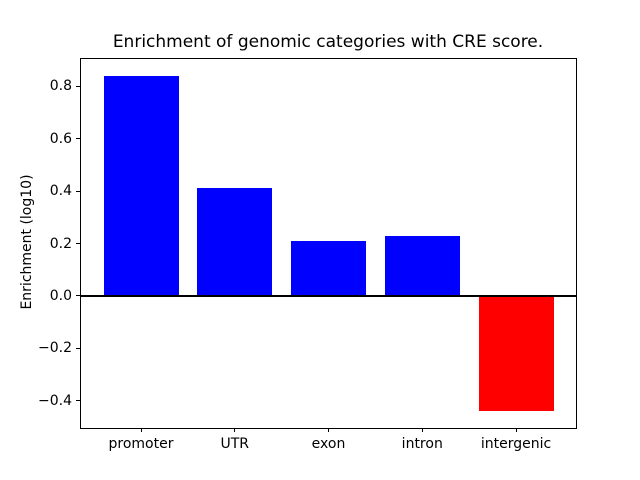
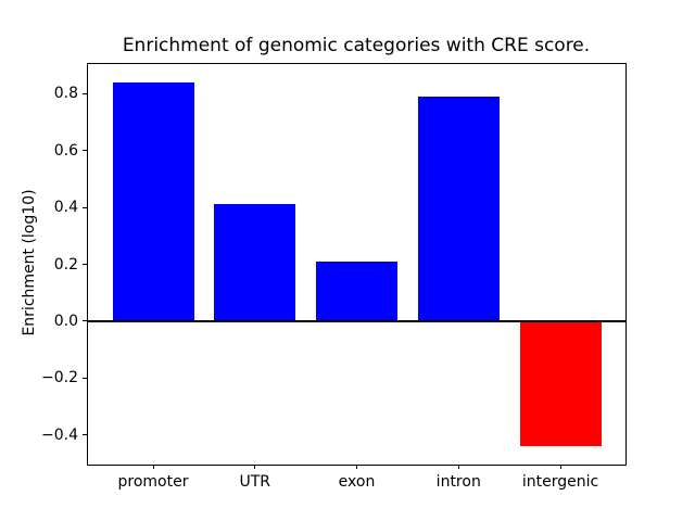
intron: 0.23 -> 0.79
